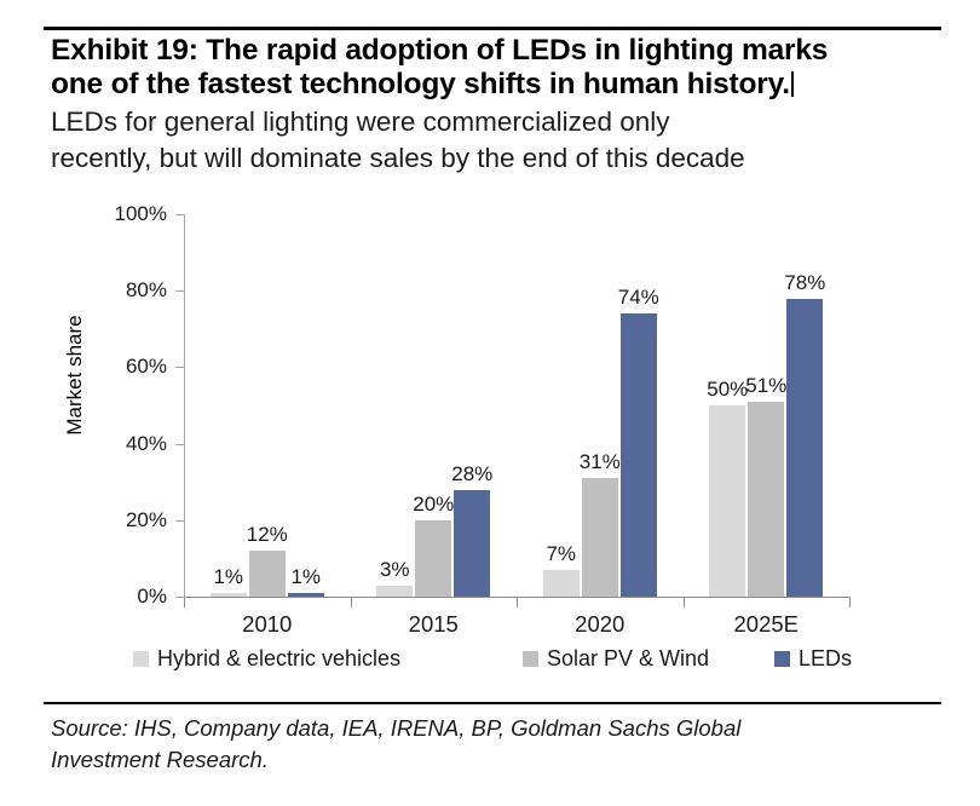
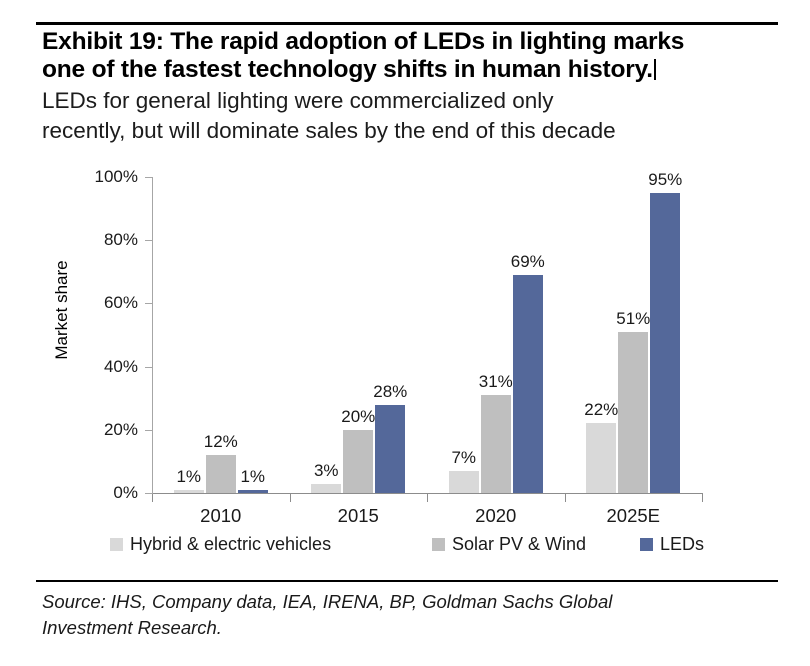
LEDs/2020: 74% -> 69%
Hybrid & electric vehicles/2025E: 50% -> 22%
LEDs/2025E: 78% -> 95%
